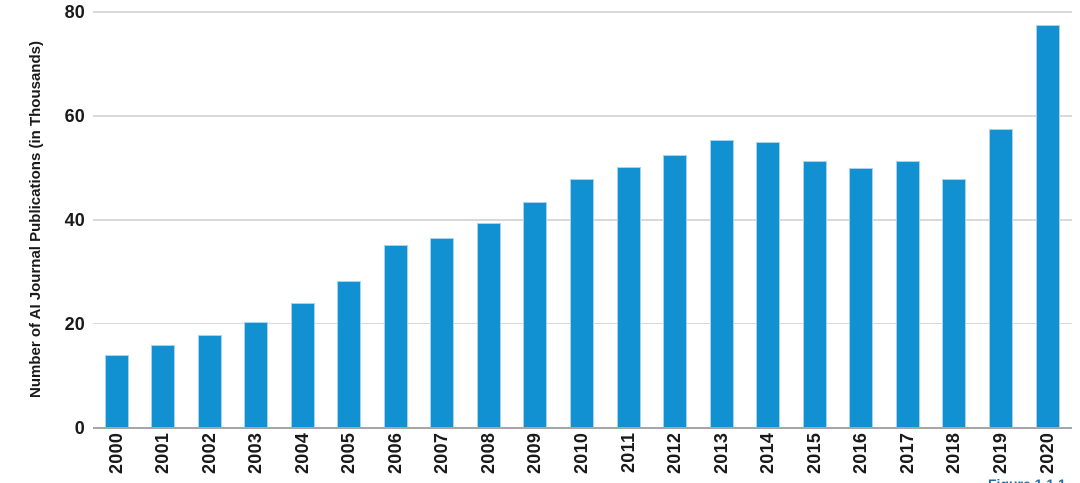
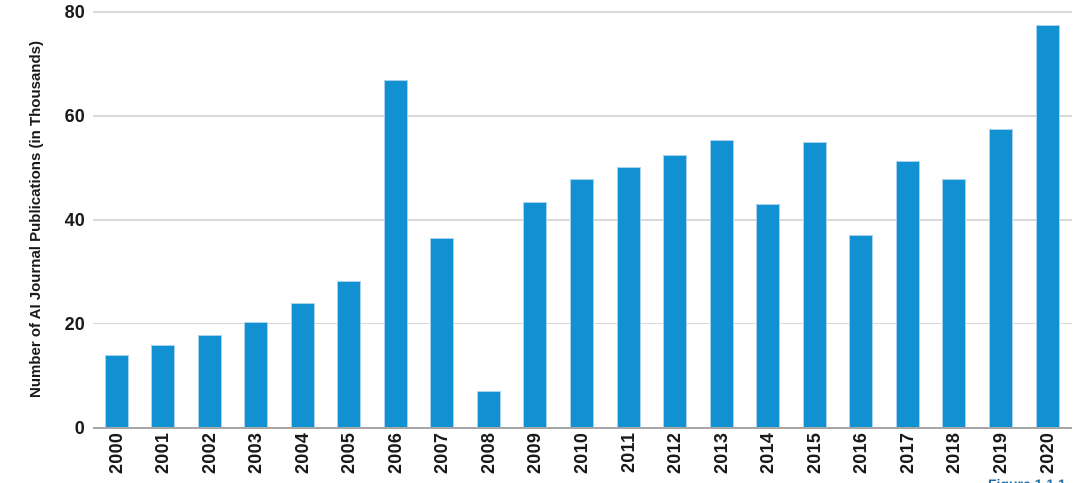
2006: 35 -> 67
2008: 39 -> 7
2014: 55 -> 43
2015: 51 -> 55
2016: 50 -> 37
